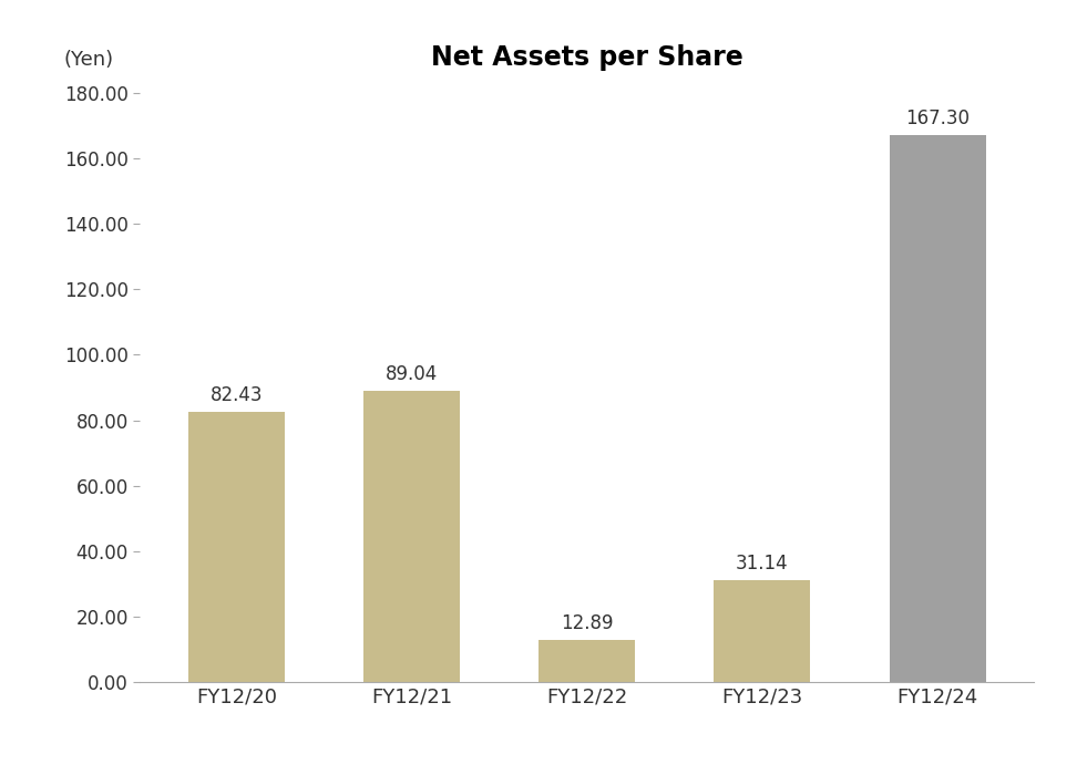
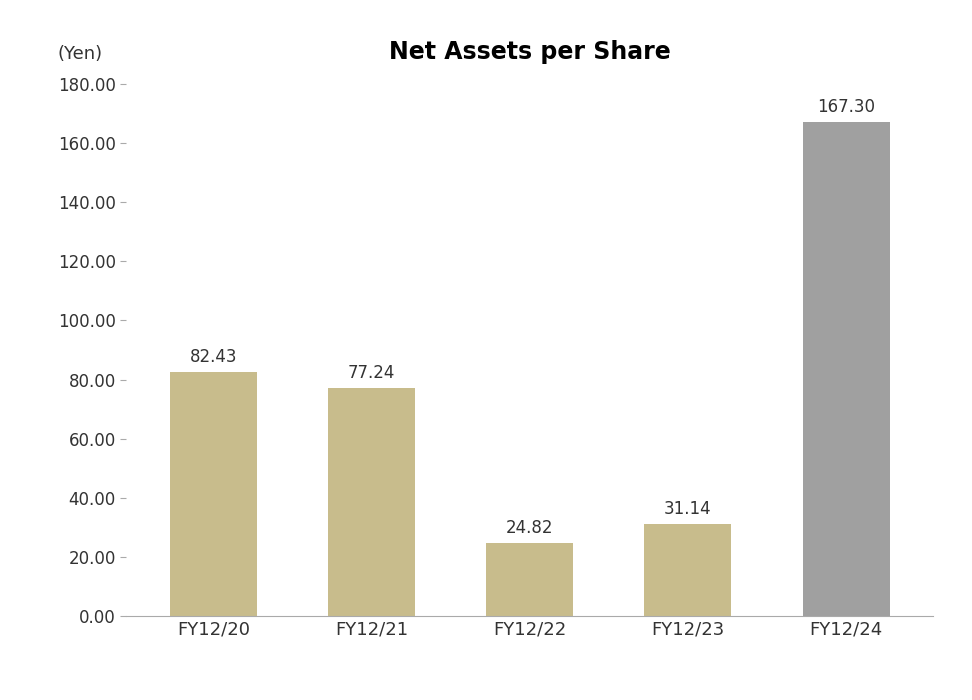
FY12/21: 89.04 -> 77.24
FY12/22: 12.89 -> 24.82
